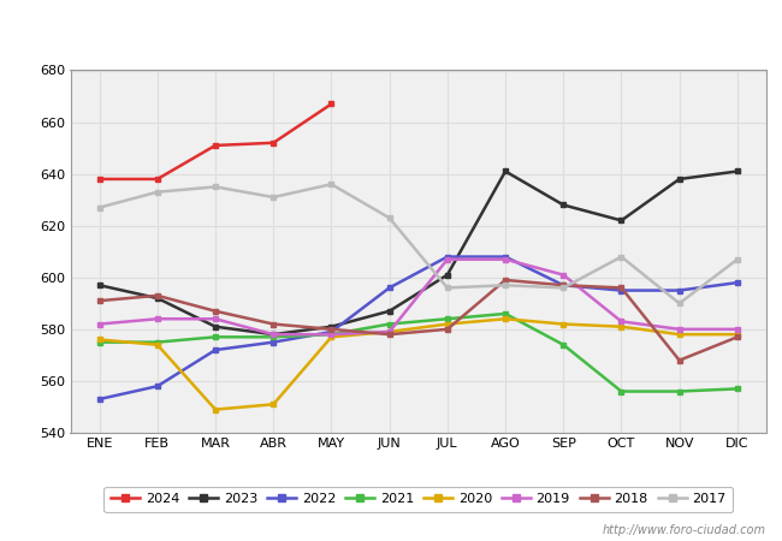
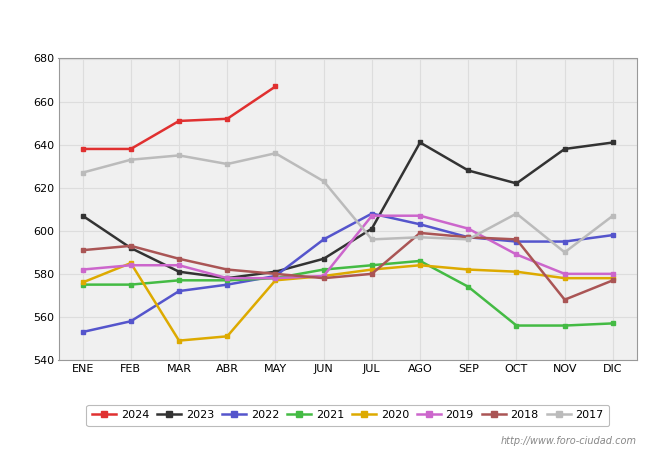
2023/ENE: 597 -> 607
2020/FEB: 574 -> 585
2022/AGO: 608 -> 603
2019/OCT: 583 -> 589
